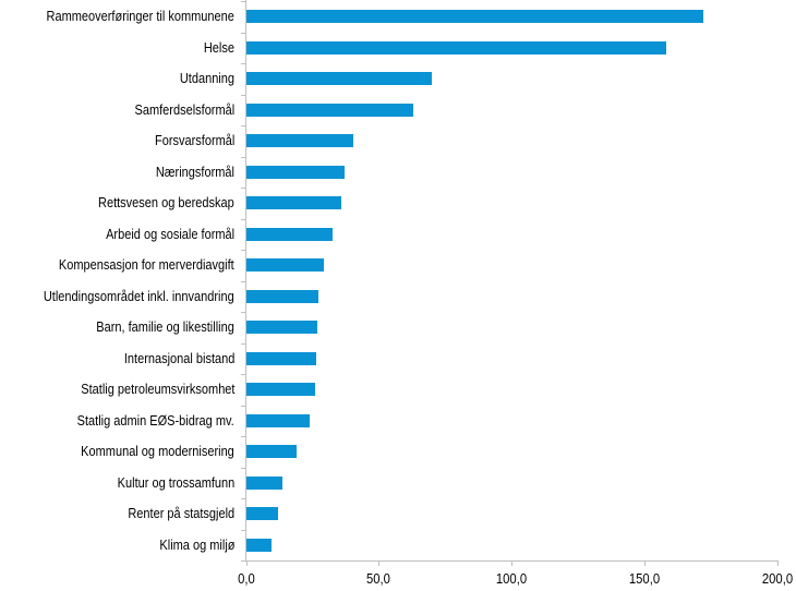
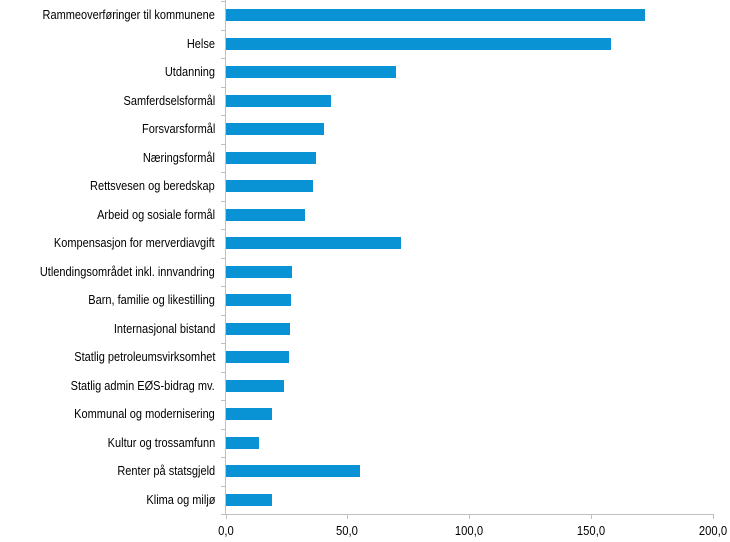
Samferdselsformål: 63 -> 43
Kompensasjon for merverdiavgift: 29 -> 72
Renter på statsgjeld: 12 -> 55
Klima og miljø: 9 -> 19
